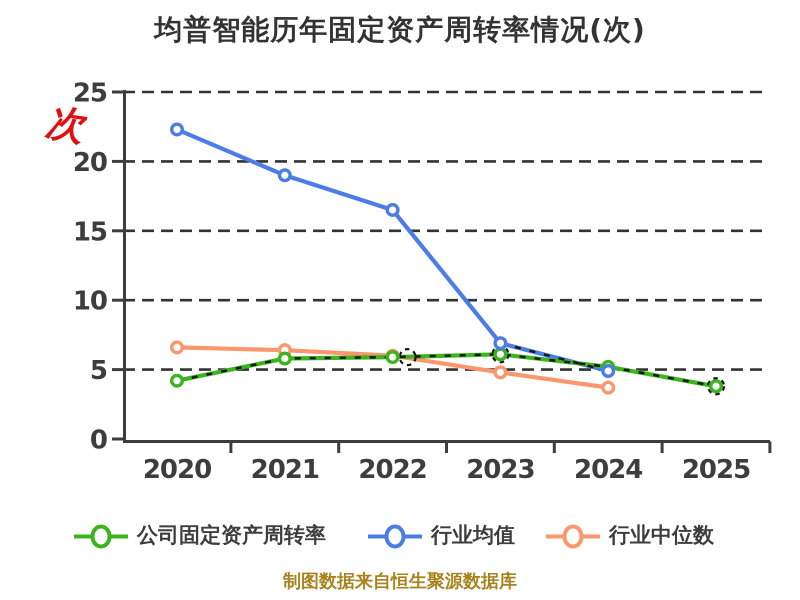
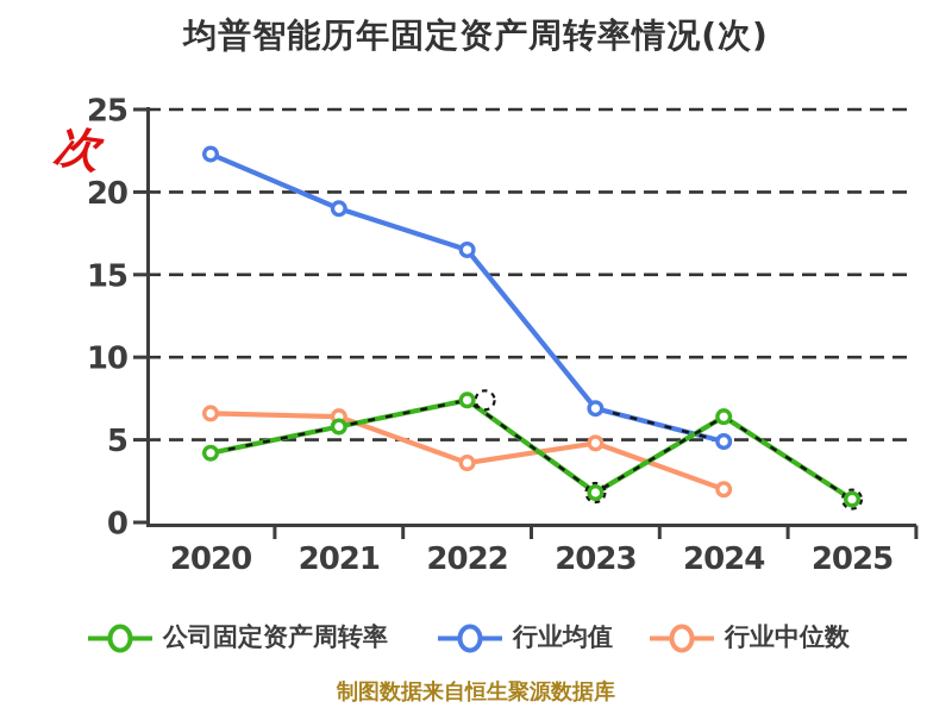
公司固定资产周转率/2022: 5.9 -> 7.4
行业中位数/2022: 6.0 -> 3.6
公司固定资产周转率/2023: 6.1 -> 1.8
公司固定资产周转率/2024: 5.2 -> 6.4
行业中位数/2024: 3.7 -> 2.0
公司固定资产周转率/2025: 3.8 -> 1.4
